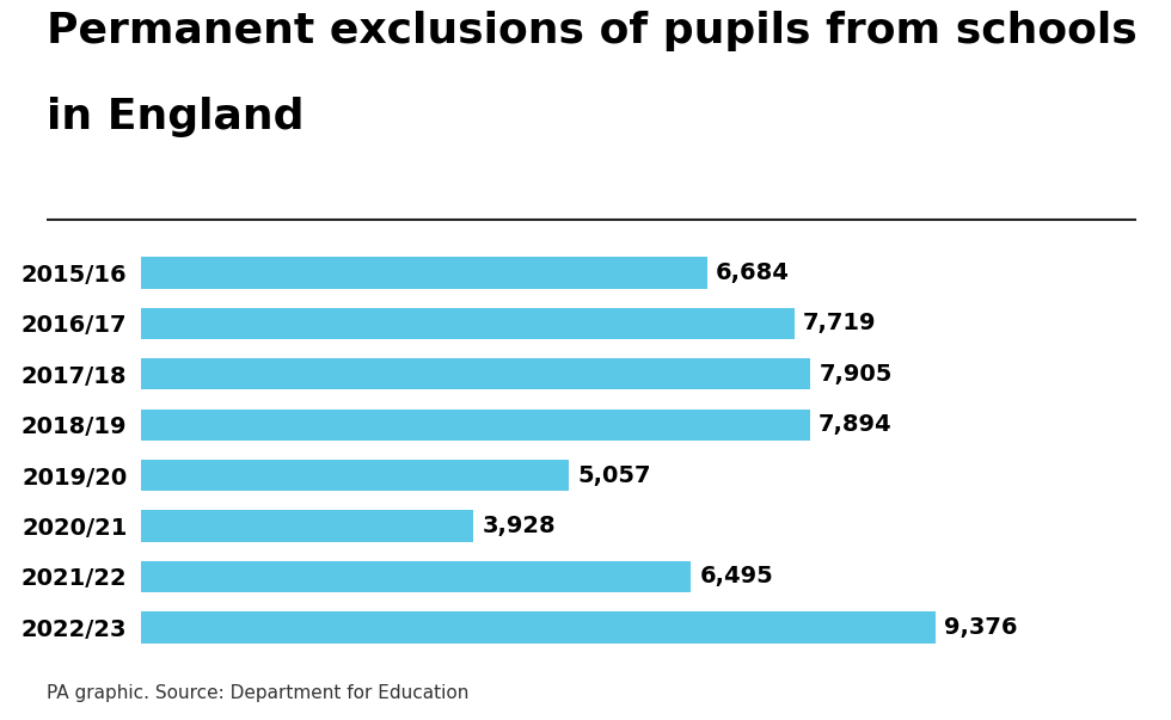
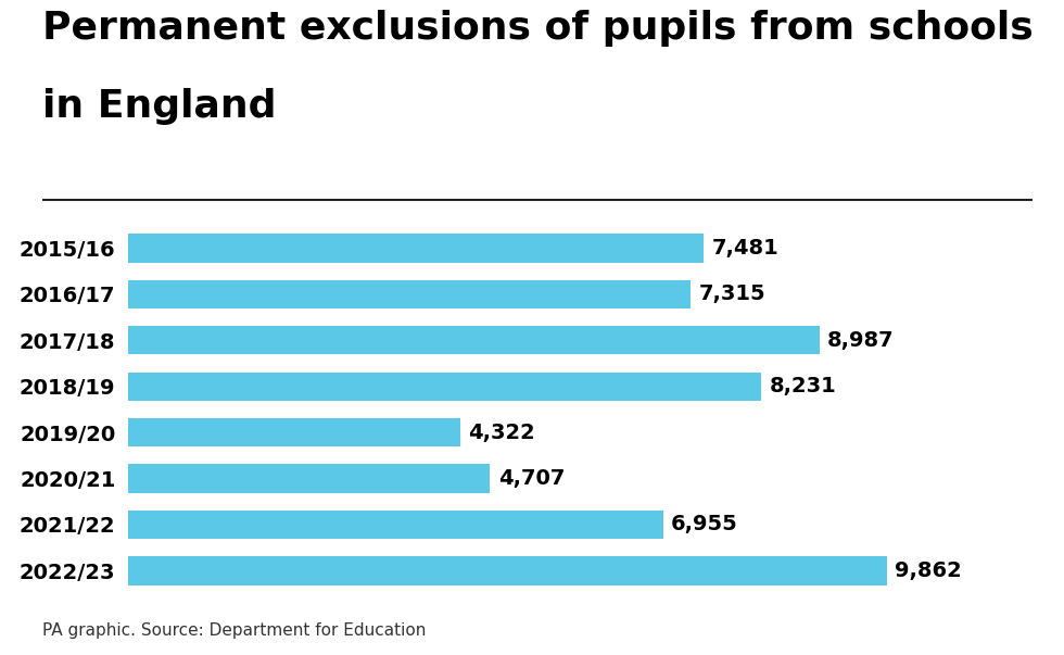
2015/16: 6,684 -> 7,481
2016/17: 7,719 -> 7,315
2017/18: 7,905 -> 8,987
2018/19: 7,894 -> 8,231
2019/20: 5,057 -> 4,322
2020/21: 3,928 -> 4,707
2021/22: 6,495 -> 6,955
2022/23: 9,376 -> 9,862
